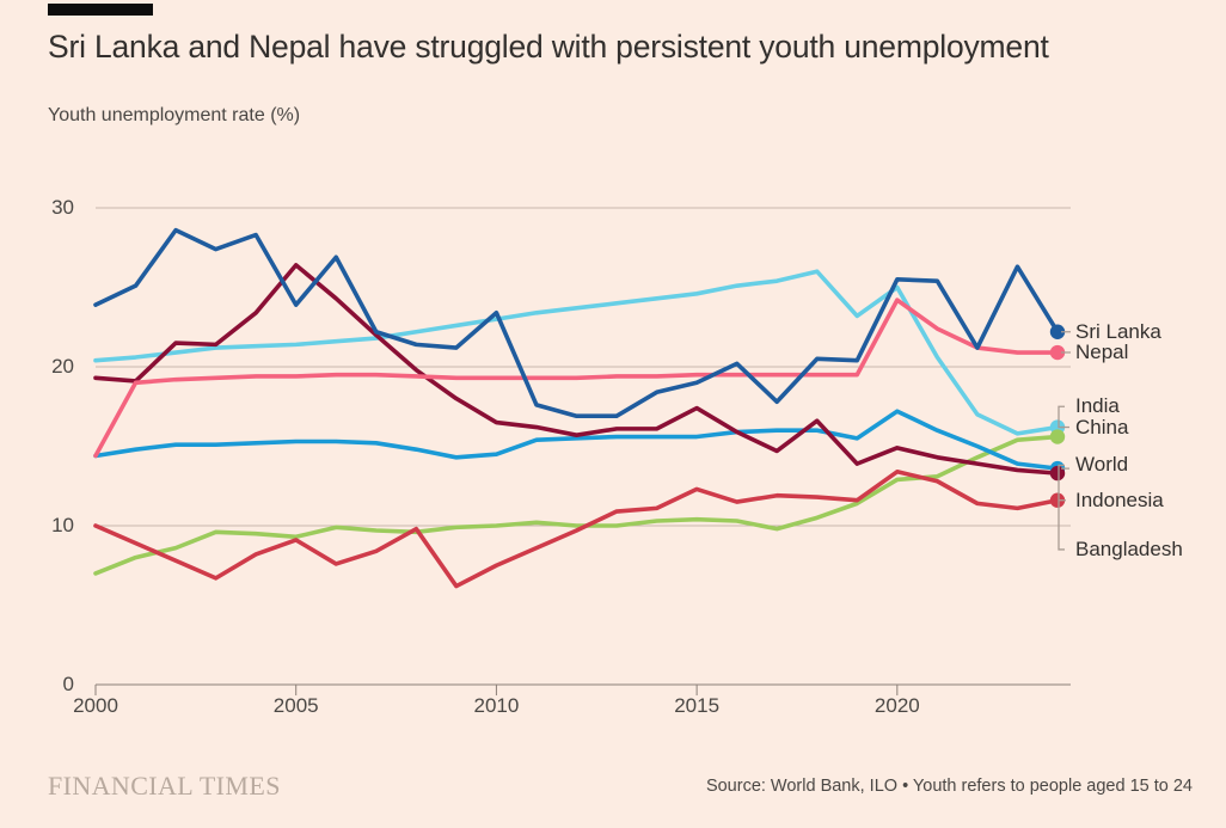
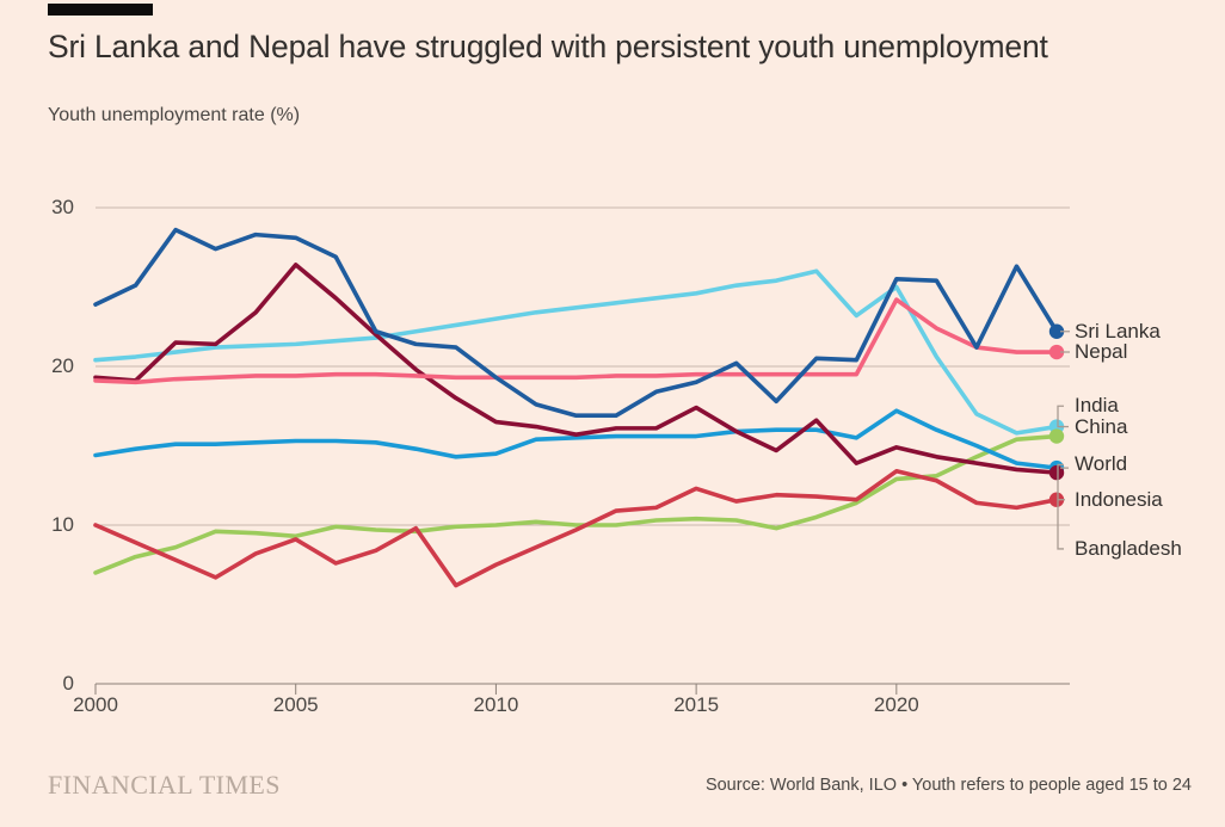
Nepal/2000: 14.4 -> 19.1
Sri Lanka/2005: 23.9 -> 28.1
Sri Lanka/2010: 23.4 -> 19.3
